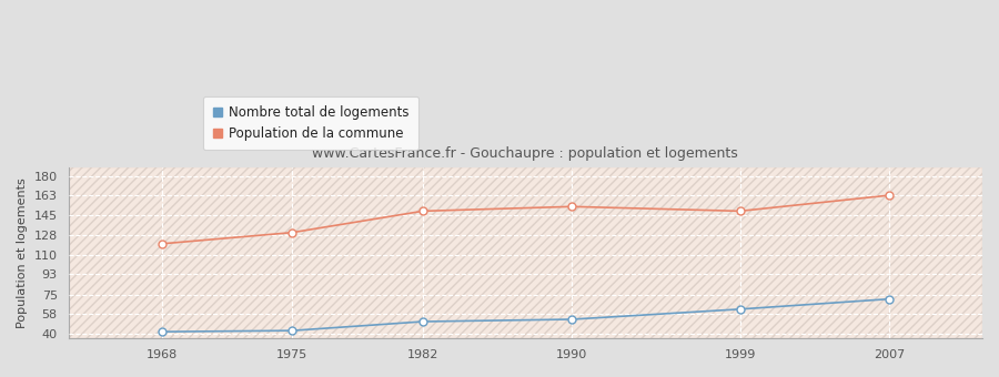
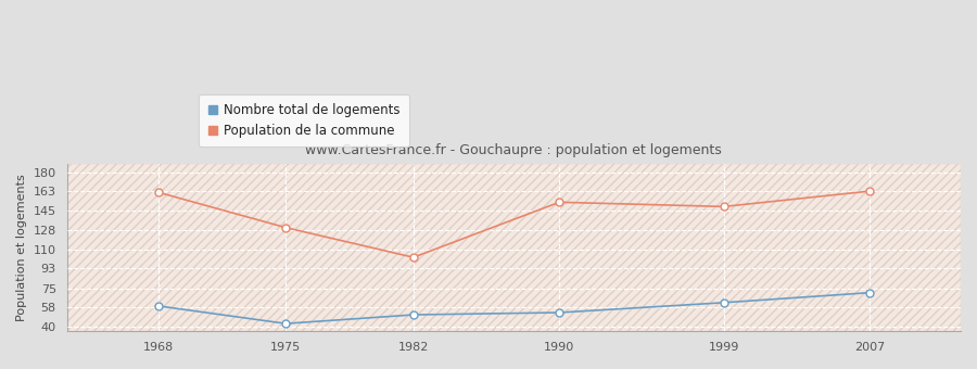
Nombre total de logements/1968: 42 -> 59
Population de la commune/1968: 120 -> 162
Population de la commune/1982: 149 -> 103
